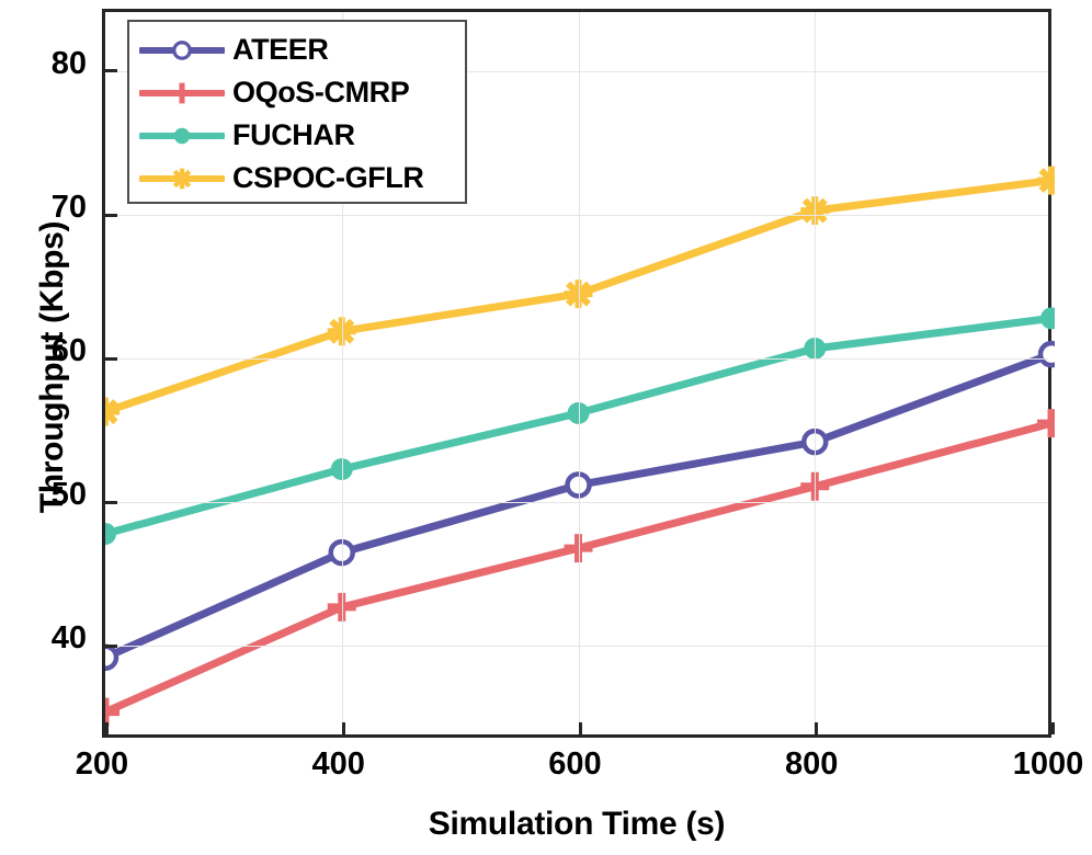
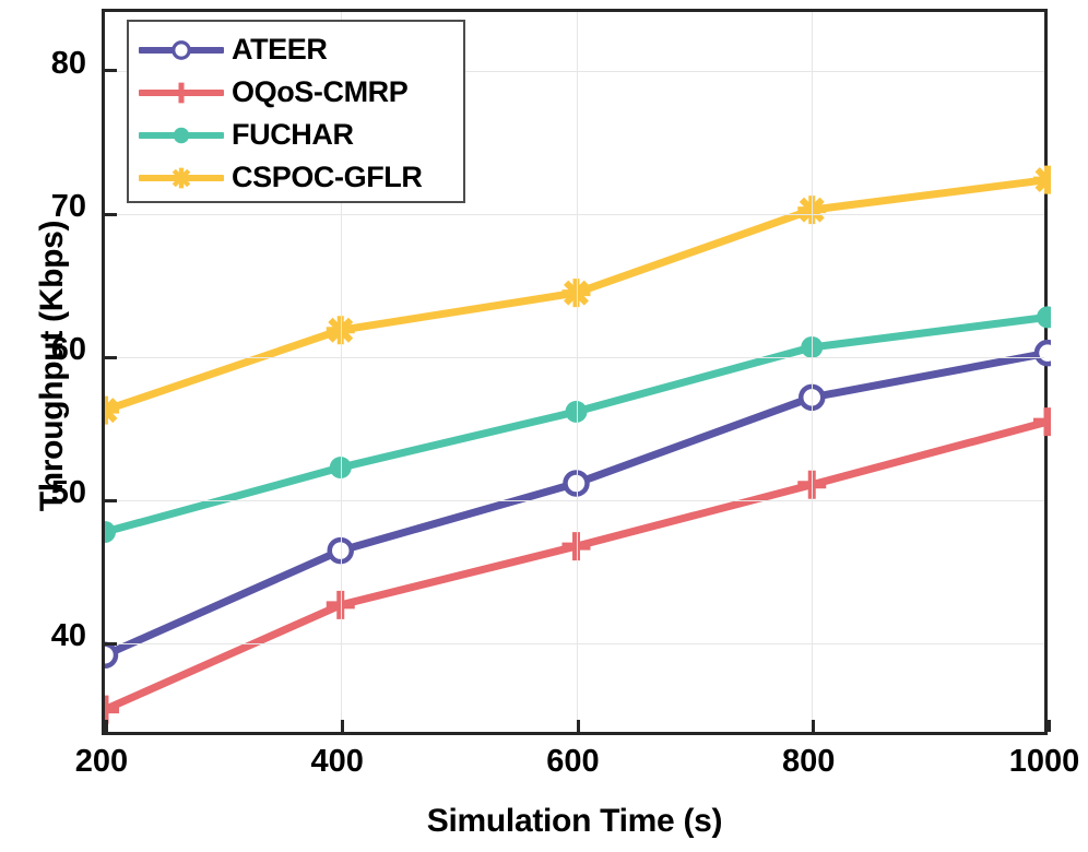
ATEER/800: 54.2 -> 57.2
